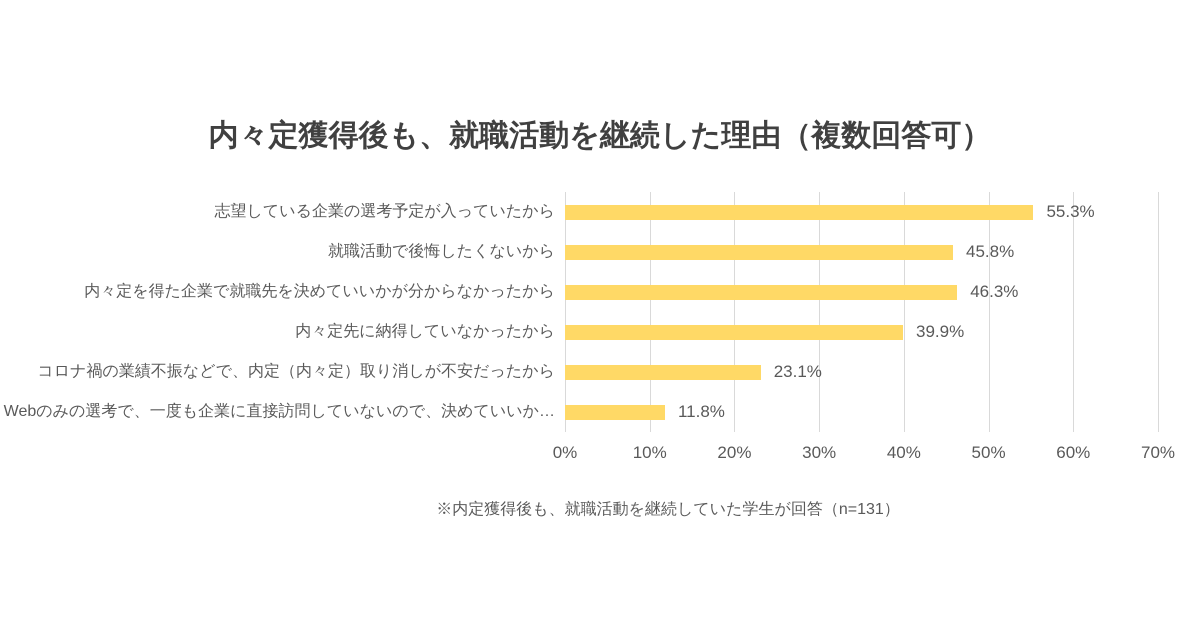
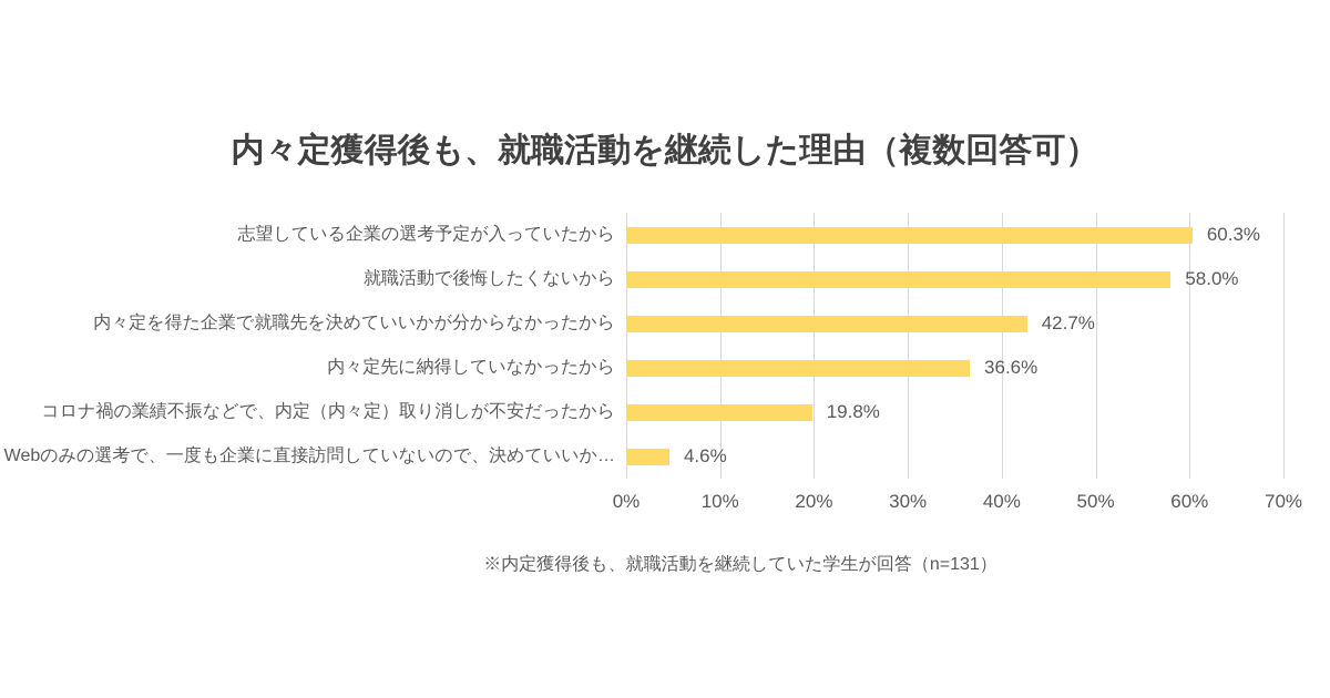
志望している企業の選考予定が入っていたから: 55.3% -> 60.3%
就職活動で後悔したくないから: 45.8% -> 58.0%
内々定を得た企業で就職先を決めていいかが分からなかったから: 46.3% -> 42.7%
内々定先に納得していなかったから: 39.9% -> 36.6%
コロナ禍の業績不振などで、内定（内々定）取り消しが不安だったから: 23.1% -> 19.8%
Webのみの選考で、一度も企業に直接訪問していないので、決めていいか…: 11.8% -> 4.6%
